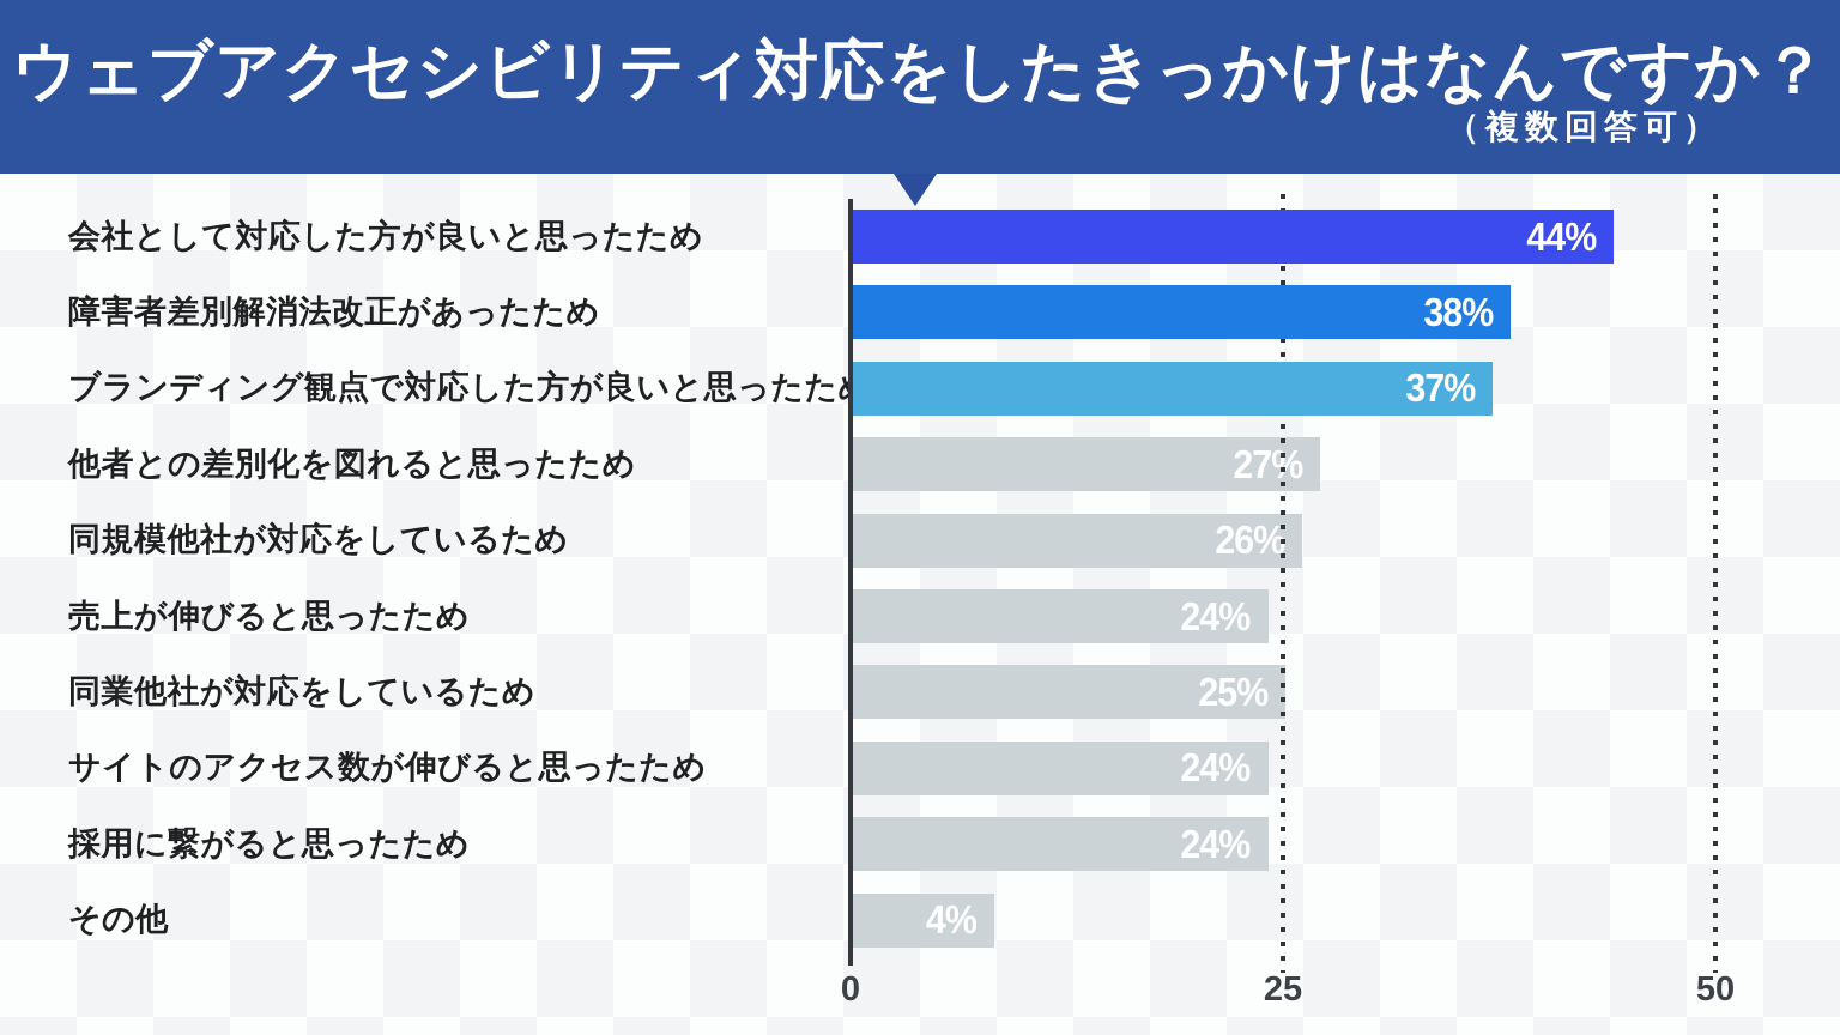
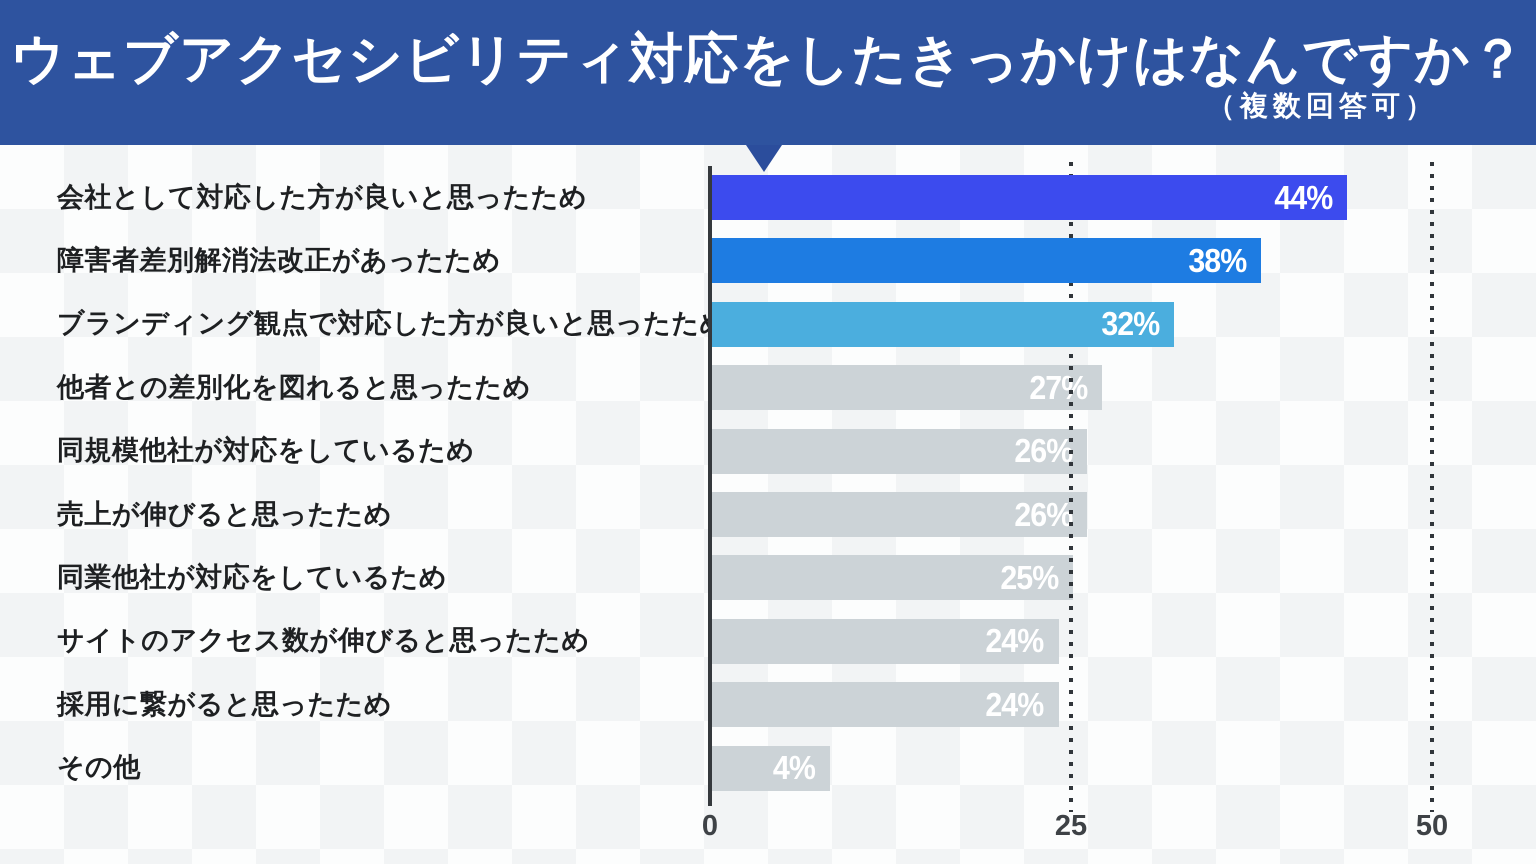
ブランディング観点で対応した方が良いと思ったため: 37% -> 32%
売上が伸びると思ったため: 24% -> 26%
